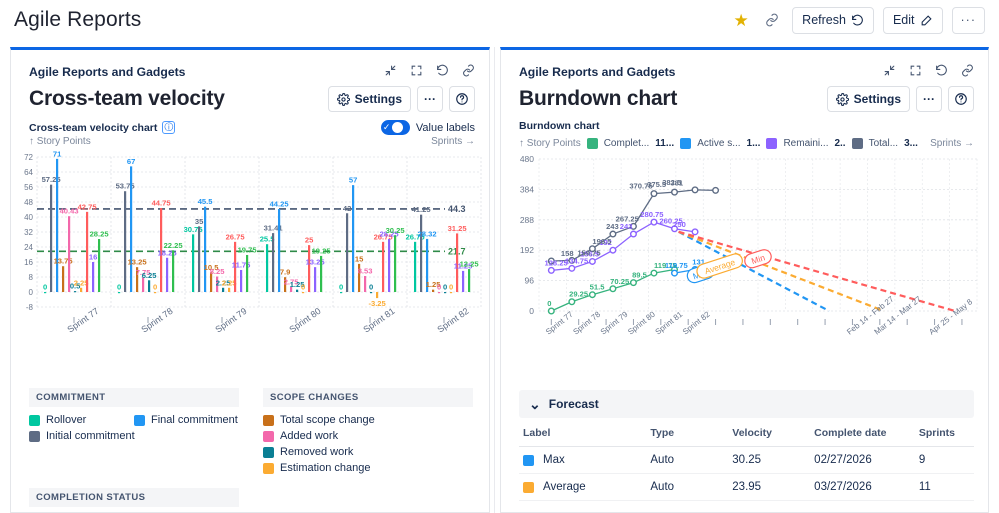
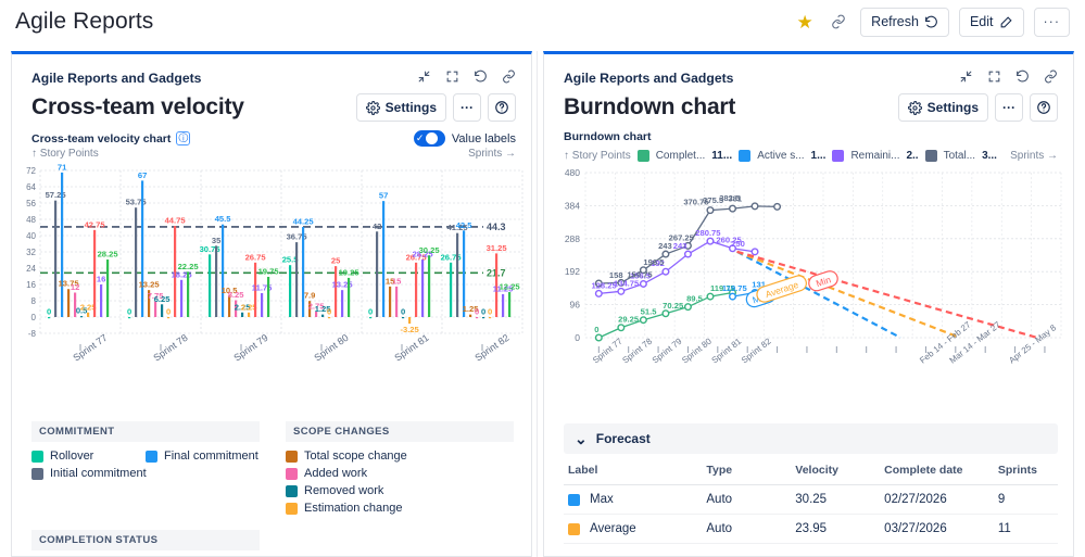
Cross-team velocity chart/Added work/Sprint 77: 40.43 -> 12
Cross-team velocity chart/Initial commitment/Sprint 80: 31.41 -> 36.75
Cross-team velocity chart/Added work/Sprint 81: 8.53 -> 15
Cross-team velocity chart/Final commitment/Sprint 82: 28.32 -> 42.5
